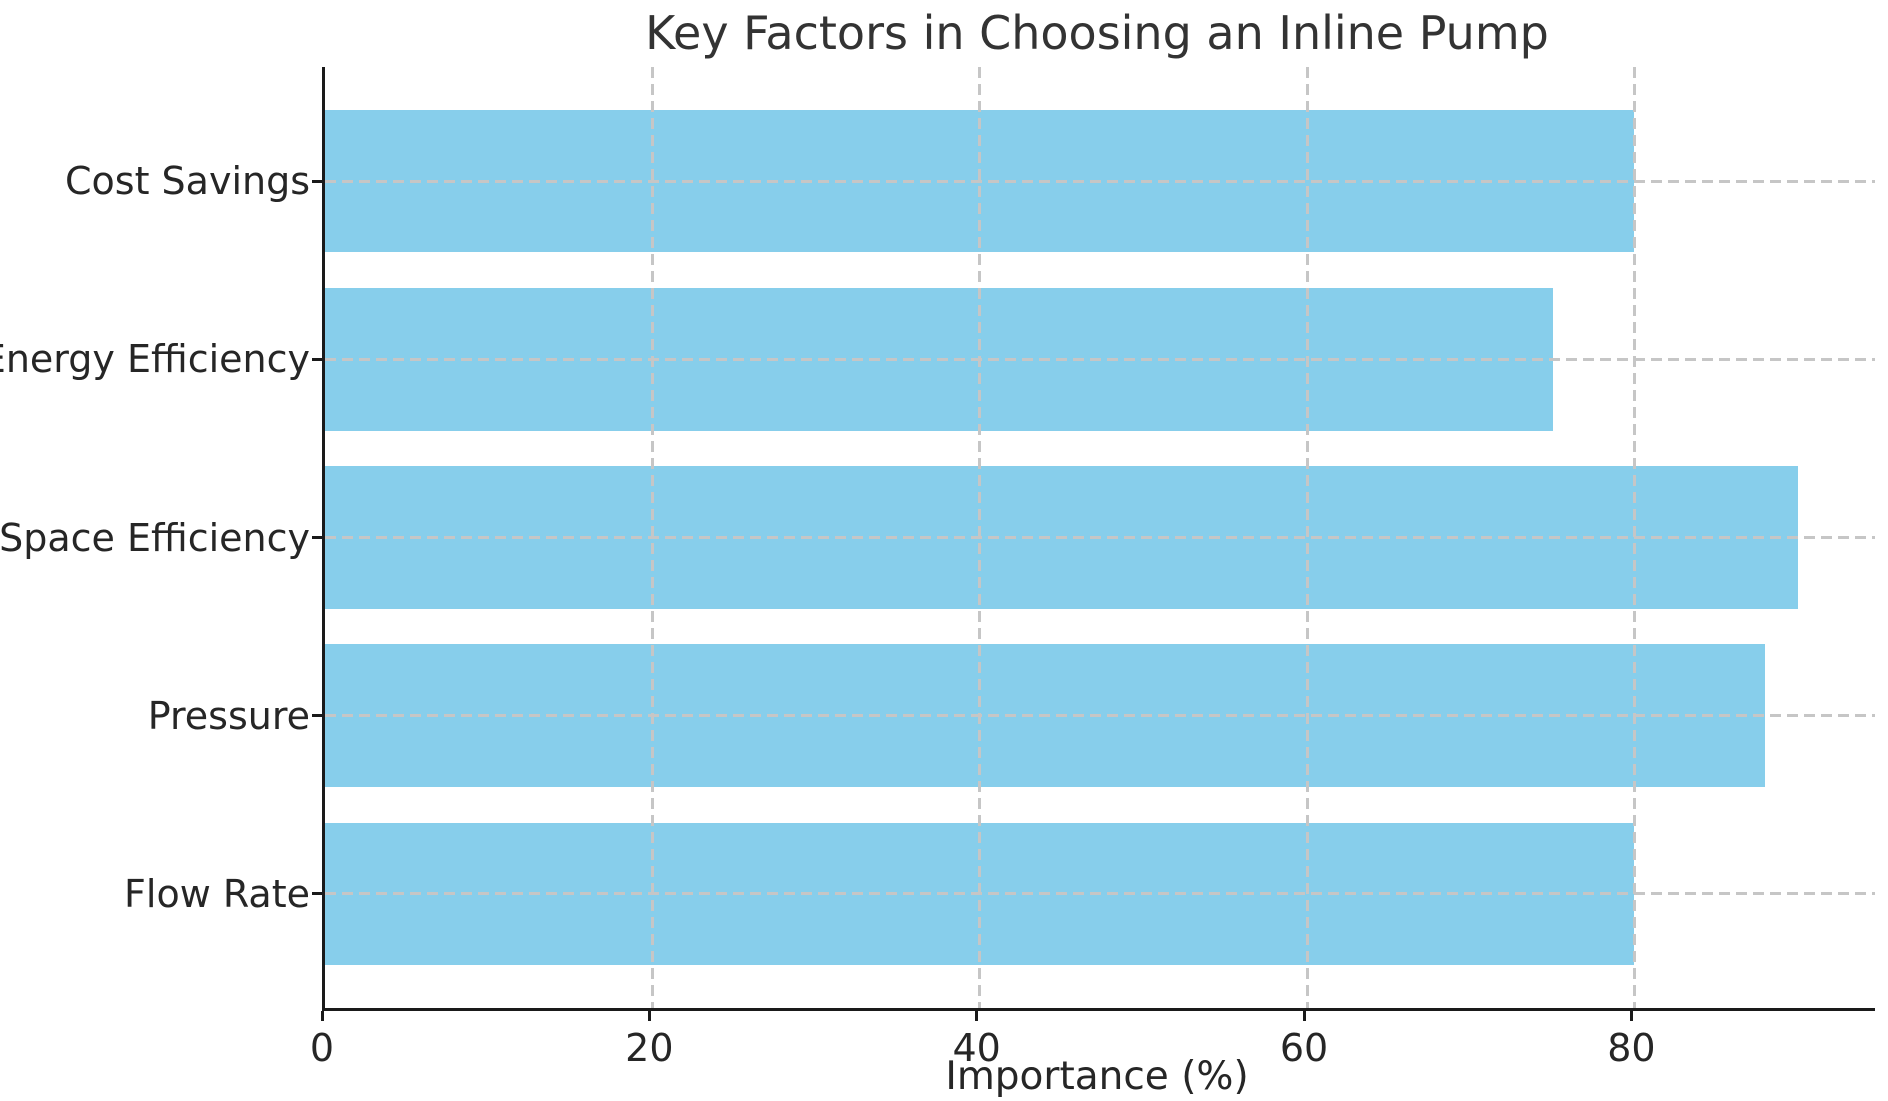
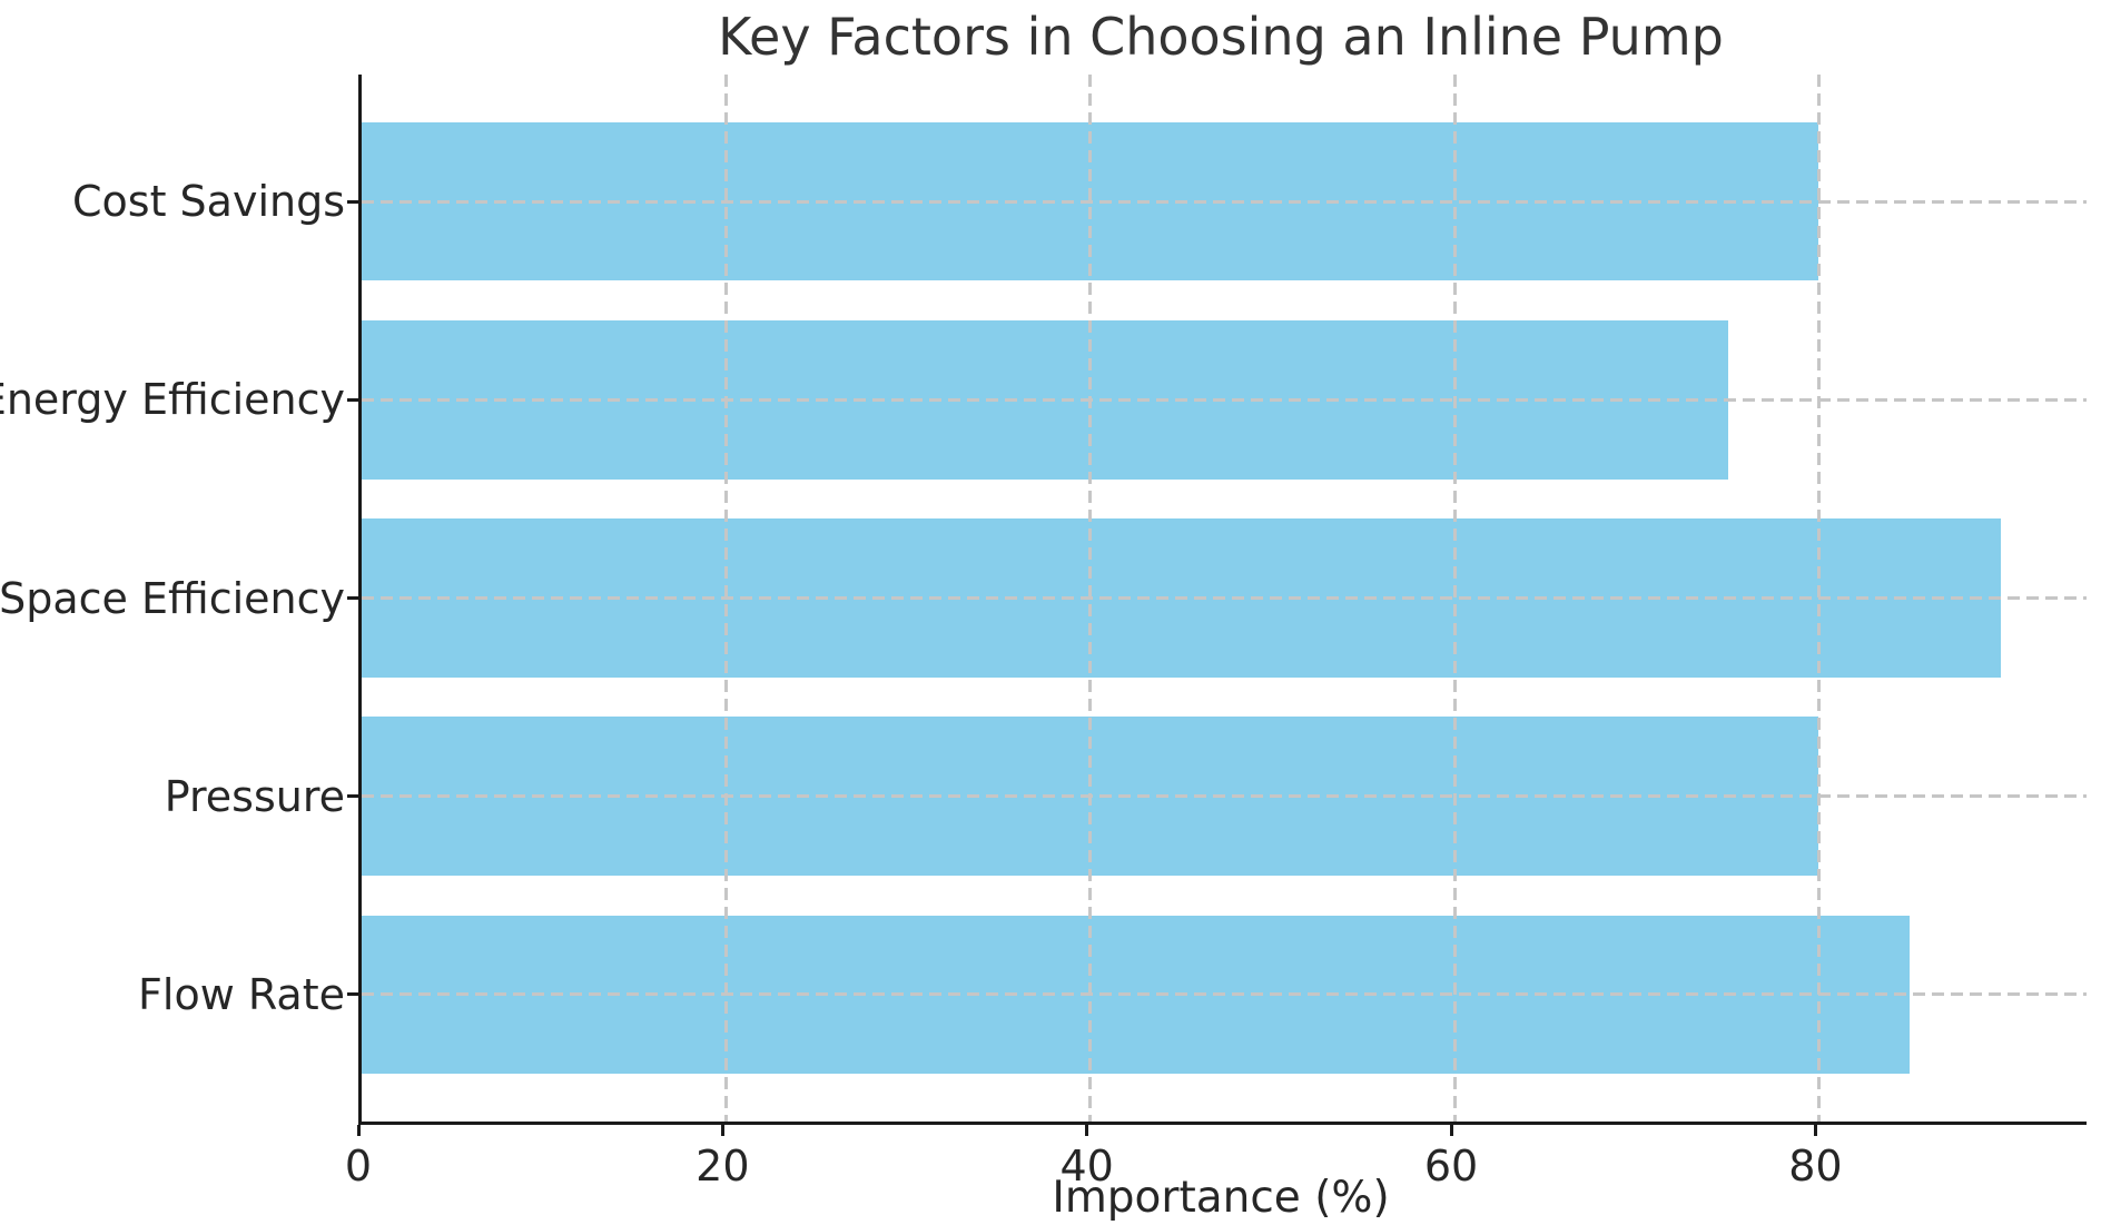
Pressure: 88 -> 80
Flow Rate: 80 -> 85
